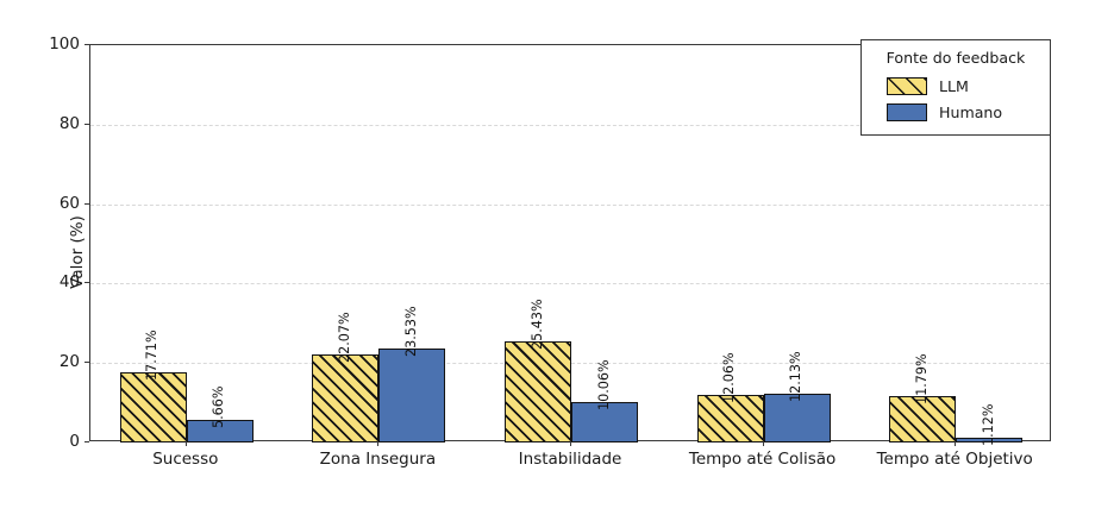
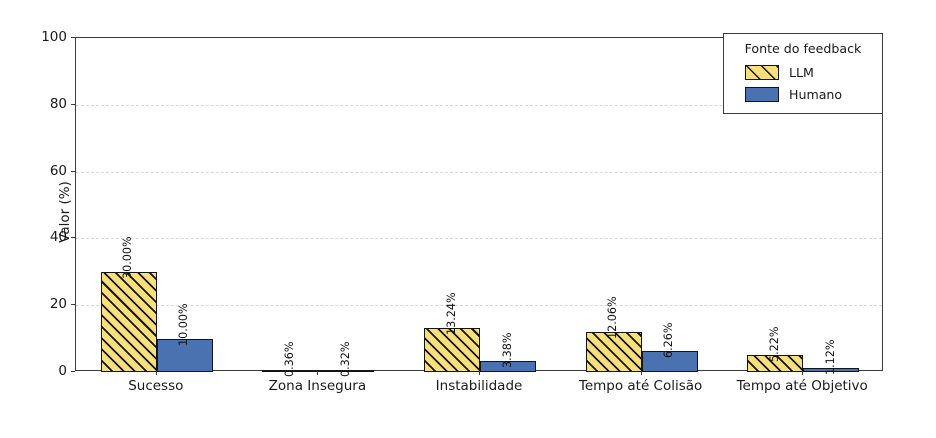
LLM/Sucesso: 17.71% -> 30.00%
Humano/Sucesso: 5.66% -> 10.00%
LLM/Zona Insegura: 22.07% -> 0.36%
Humano/Zona Insegura: 23.53% -> 0.32%
LLM/Instabilidade: 25.43% -> 13.24%
Humano/Instabilidade: 10.06% -> 3.38%
Humano/Tempo até Colisão: 12.13% -> 6.26%
LLM/Tempo até Objetivo: 11.79% -> 5.22%
